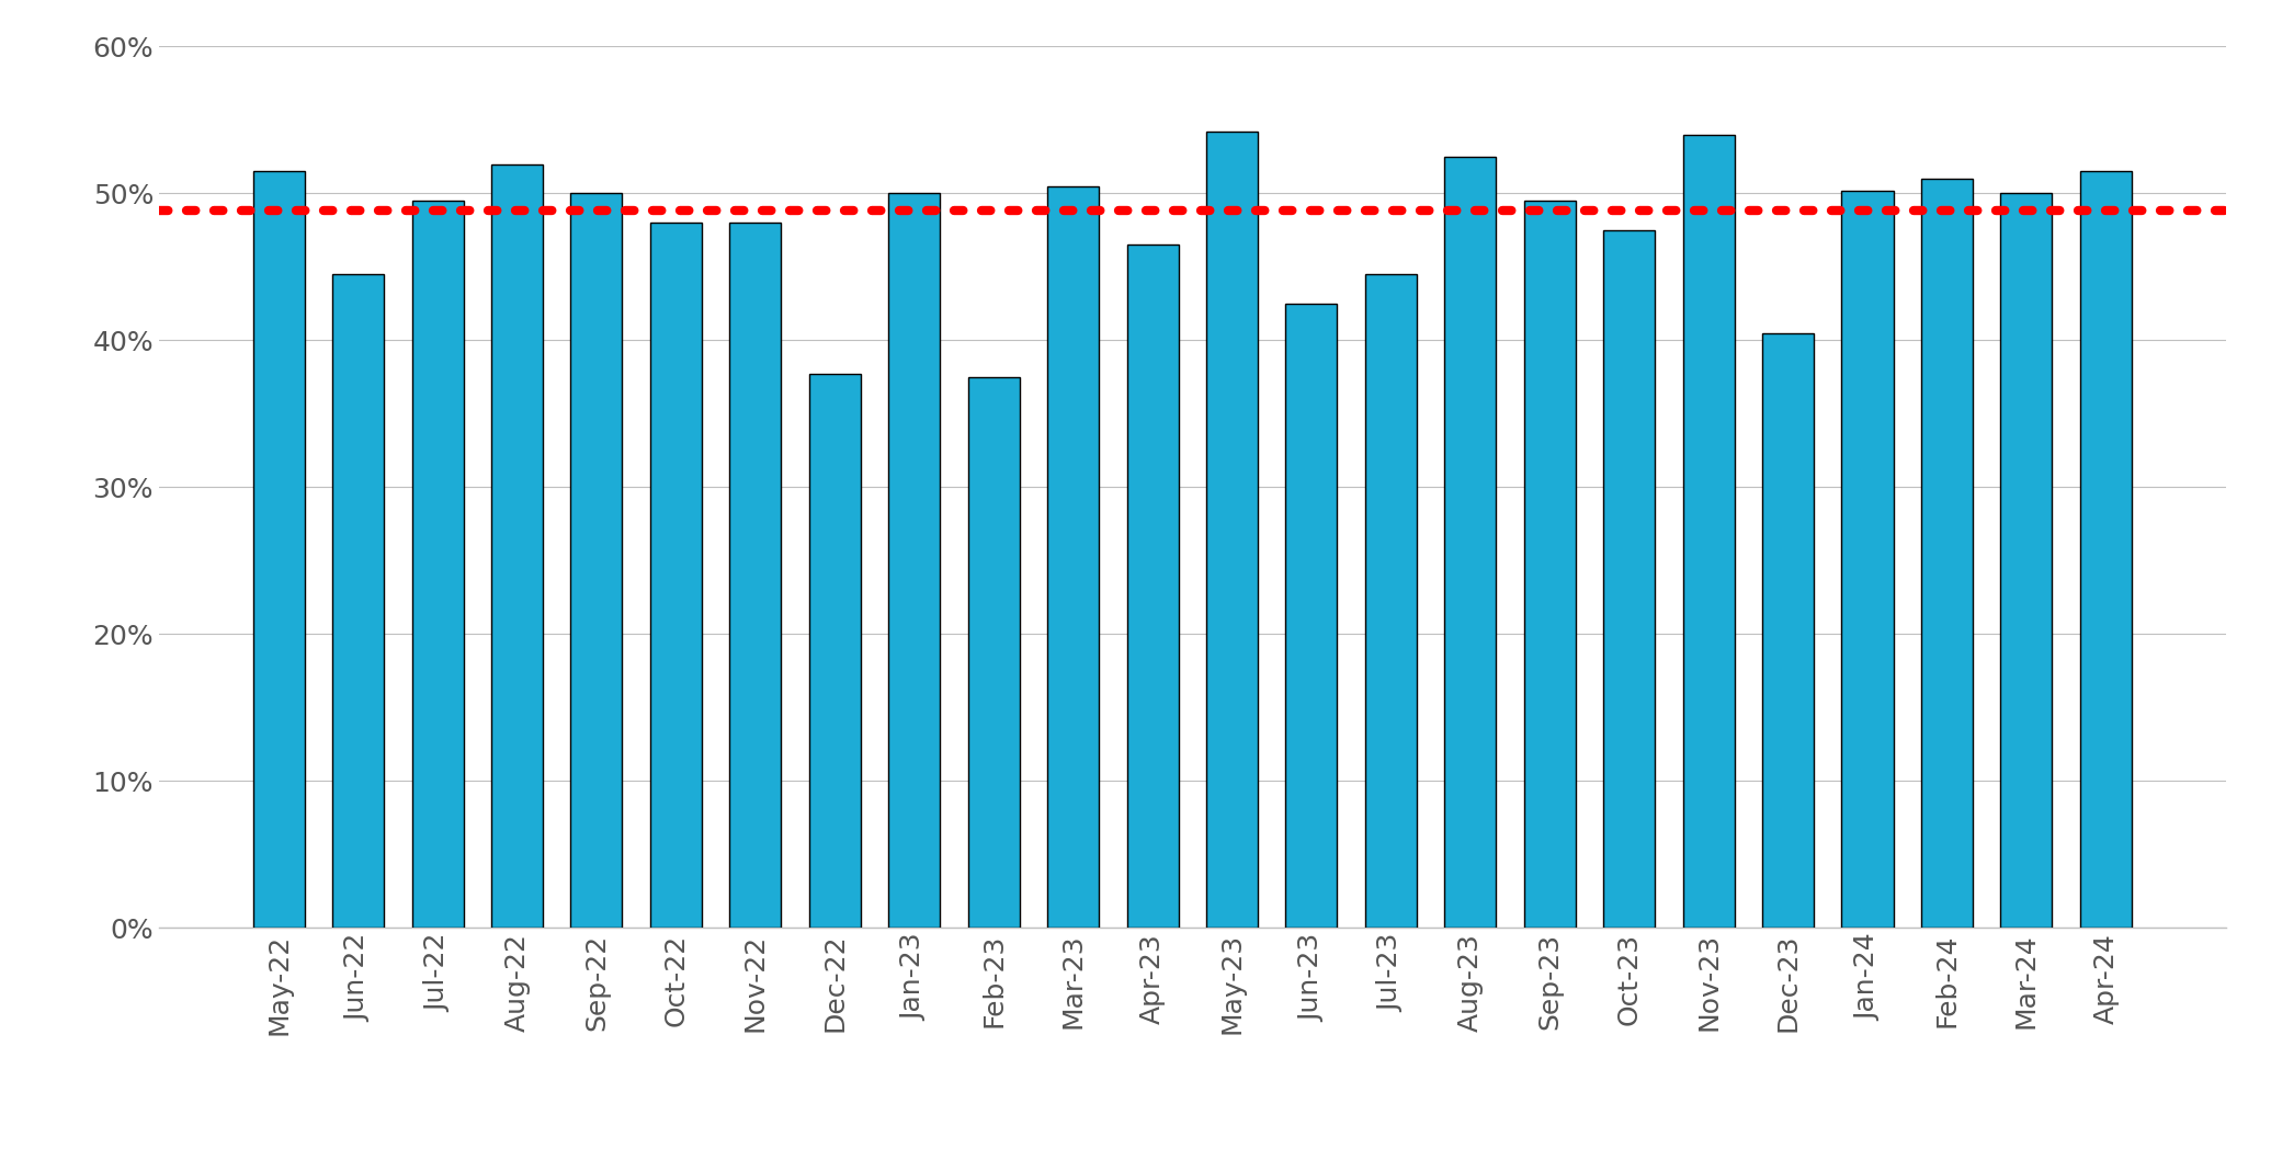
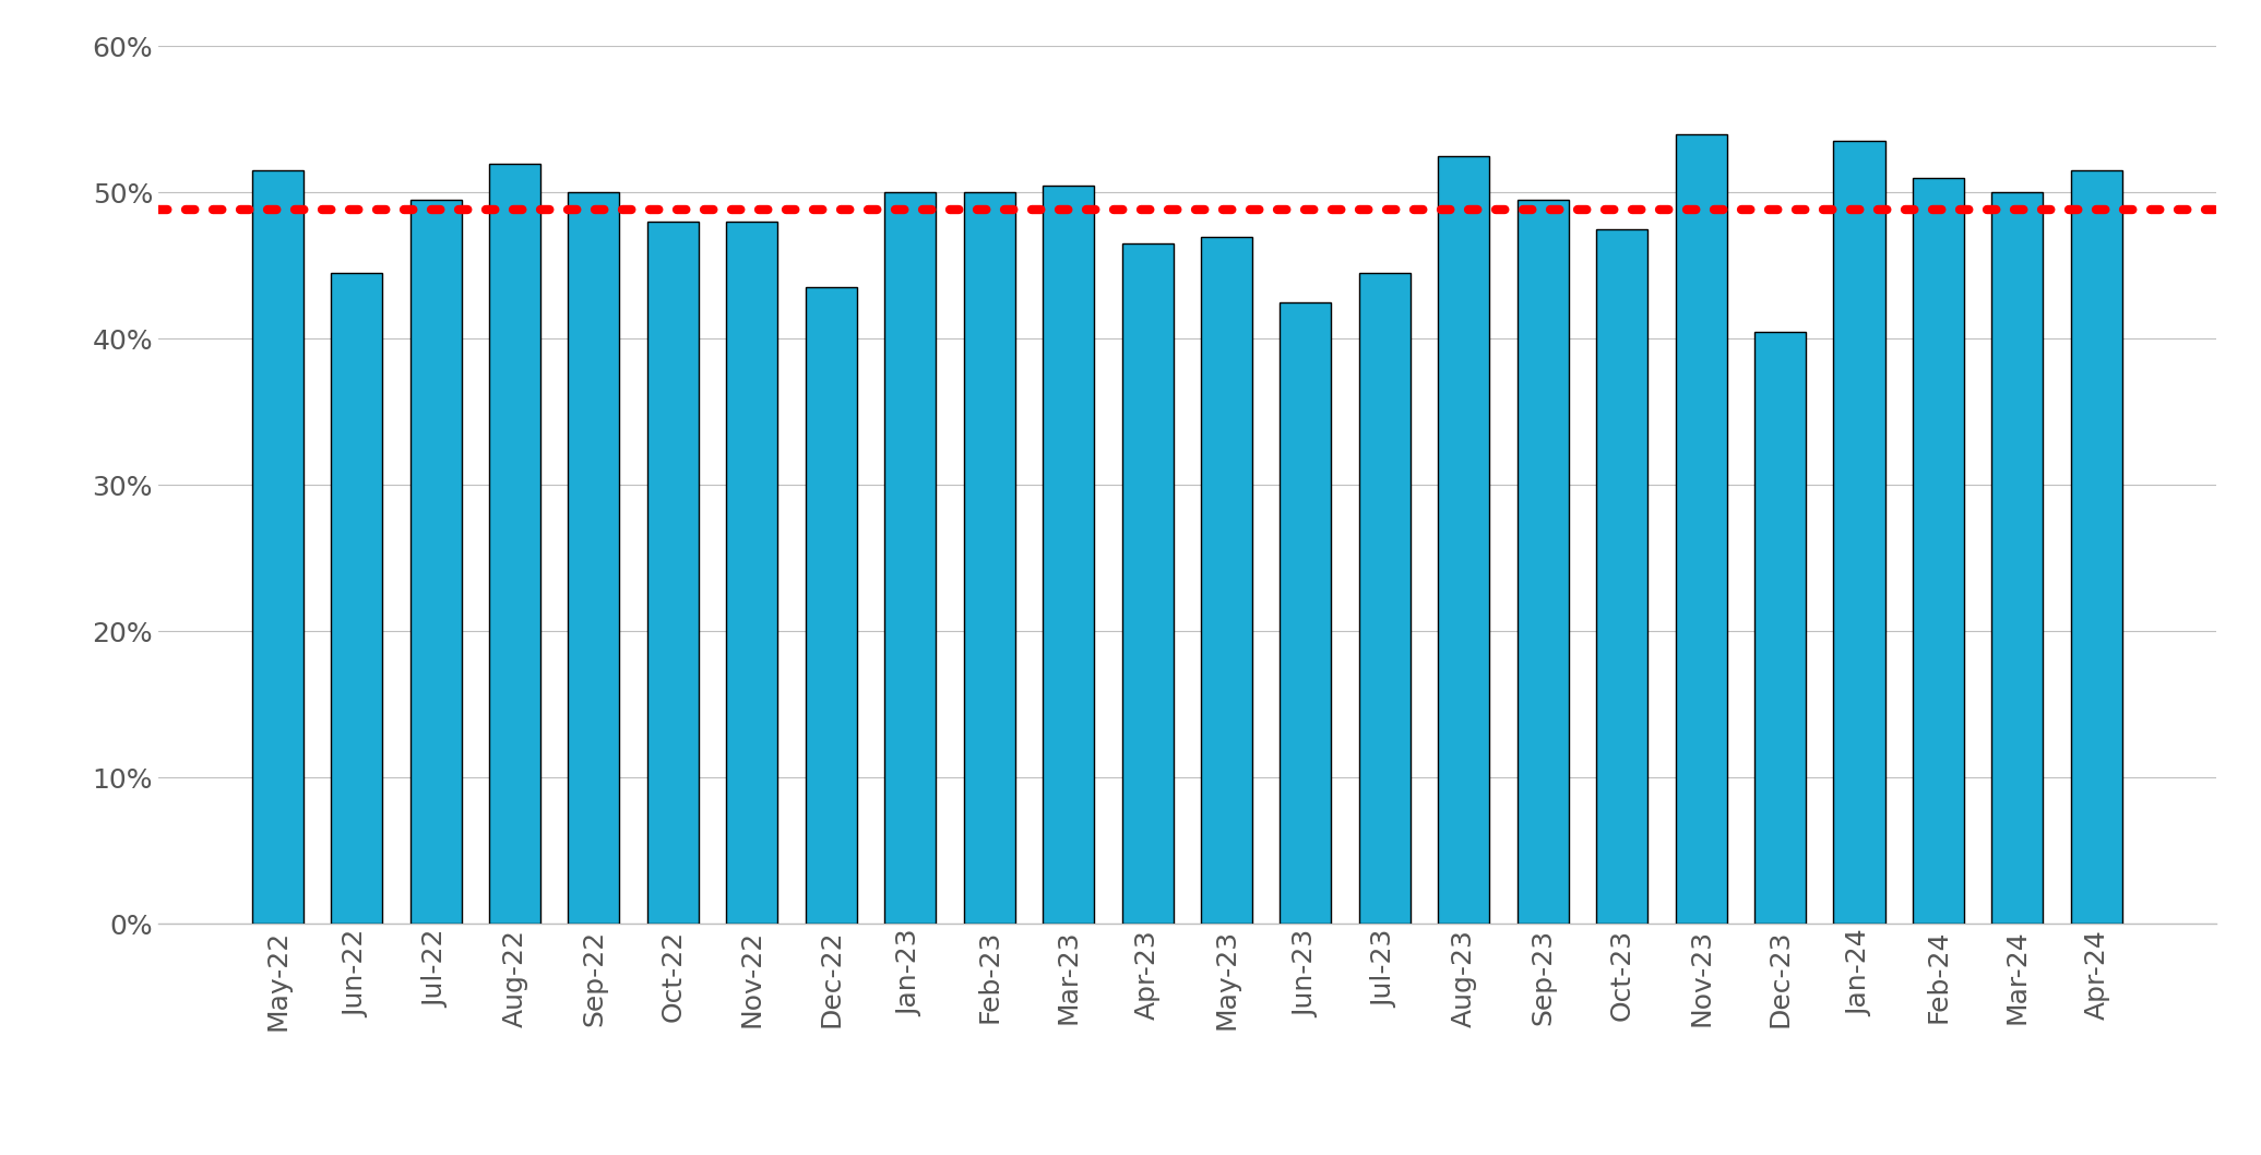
Dec-22: 37.7% -> 43.5%
Feb-23: 37.5% -> 50.0%
May-23: 54.2% -> 47.0%
Jan-24: 50.2% -> 53.5%
